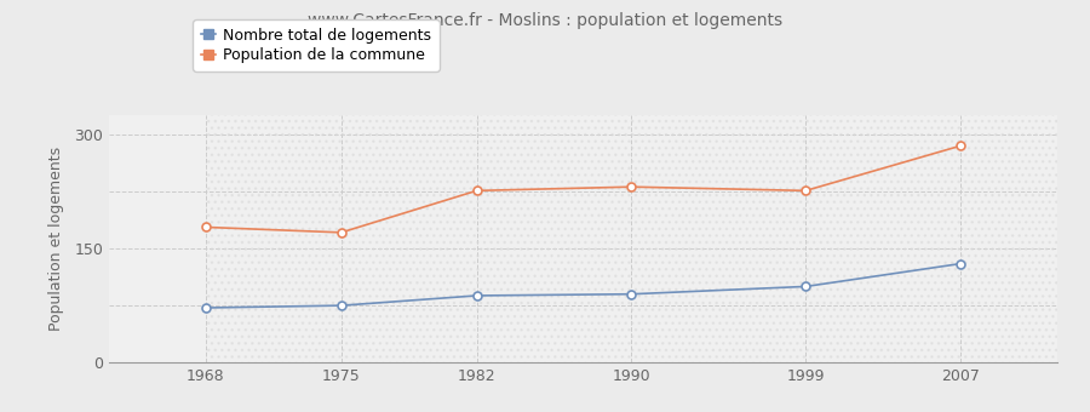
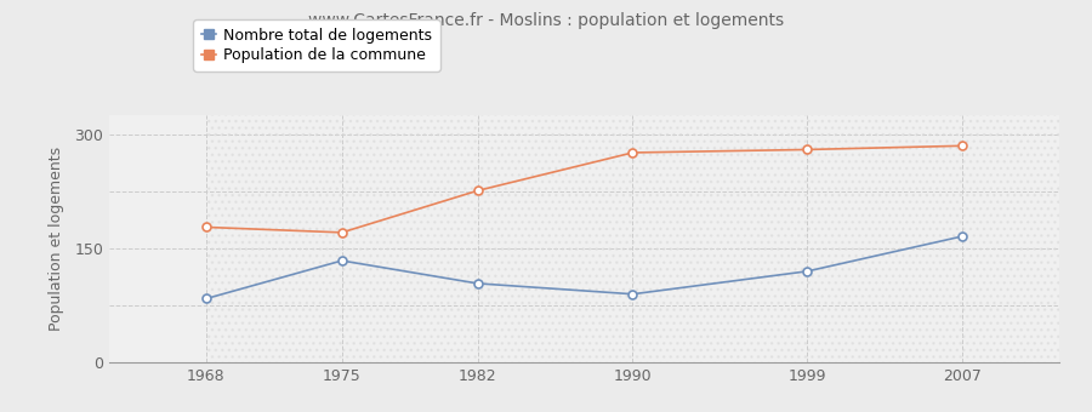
Nombre total de logements/1968: 72 -> 84
Nombre total de logements/1975: 75 -> 134
Nombre total de logements/1982: 88 -> 104
Population de la commune/1990: 231 -> 276
Nombre total de logements/1999: 100 -> 120
Population de la commune/1999: 226 -> 280
Nombre total de logements/2007: 130 -> 166
